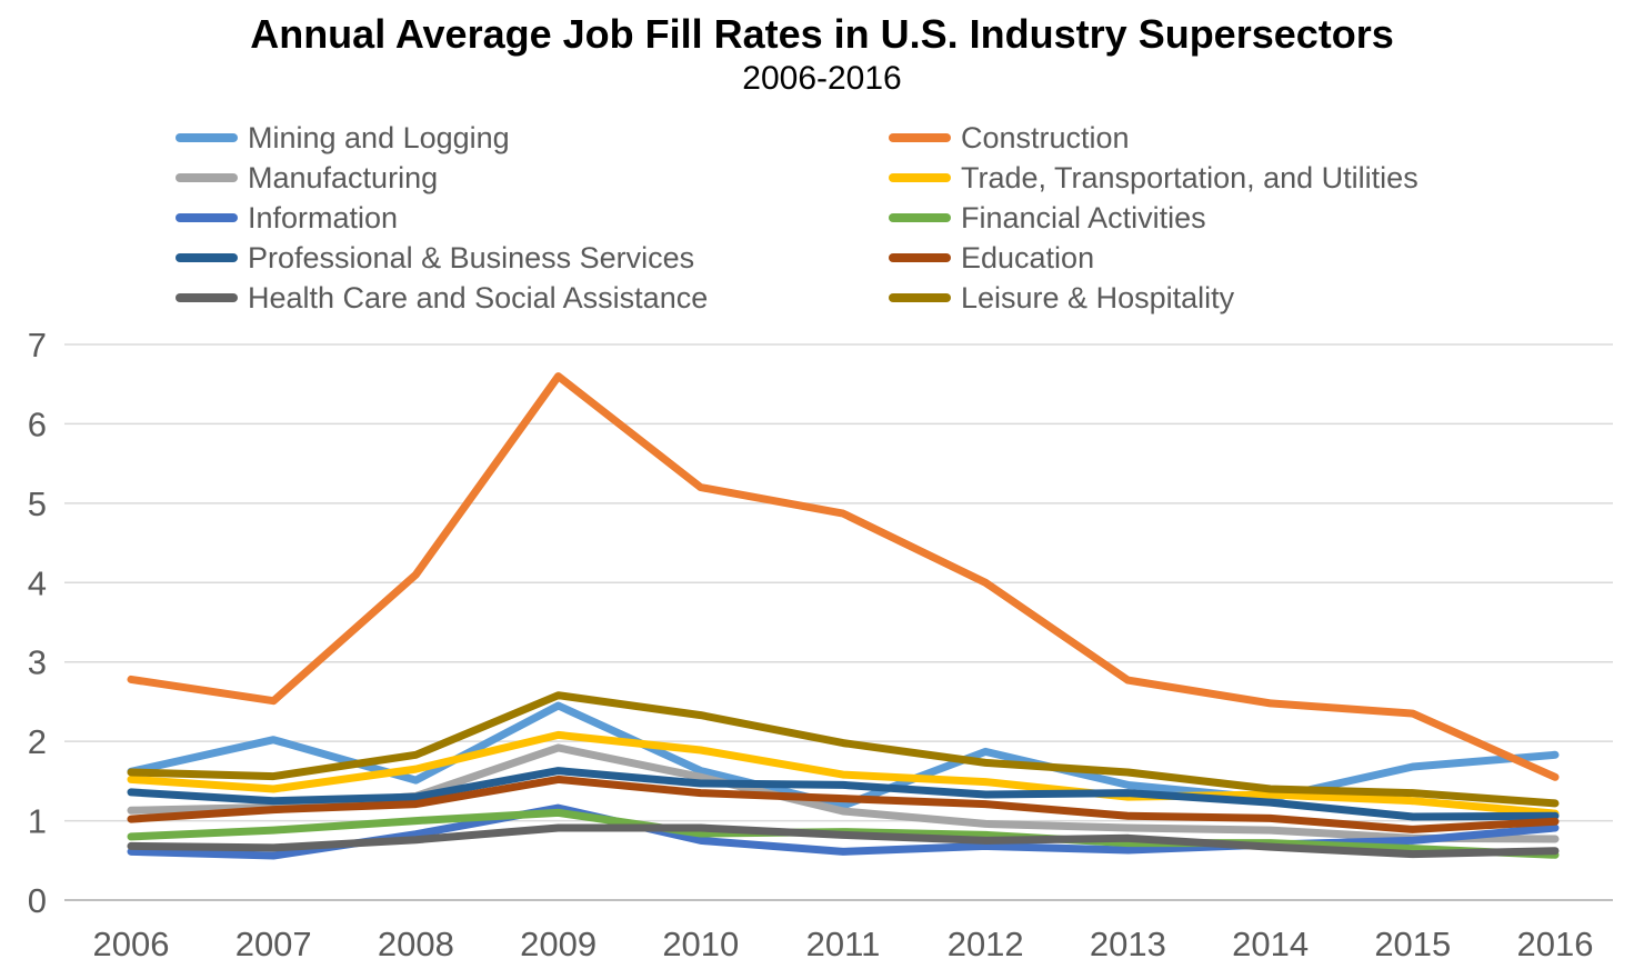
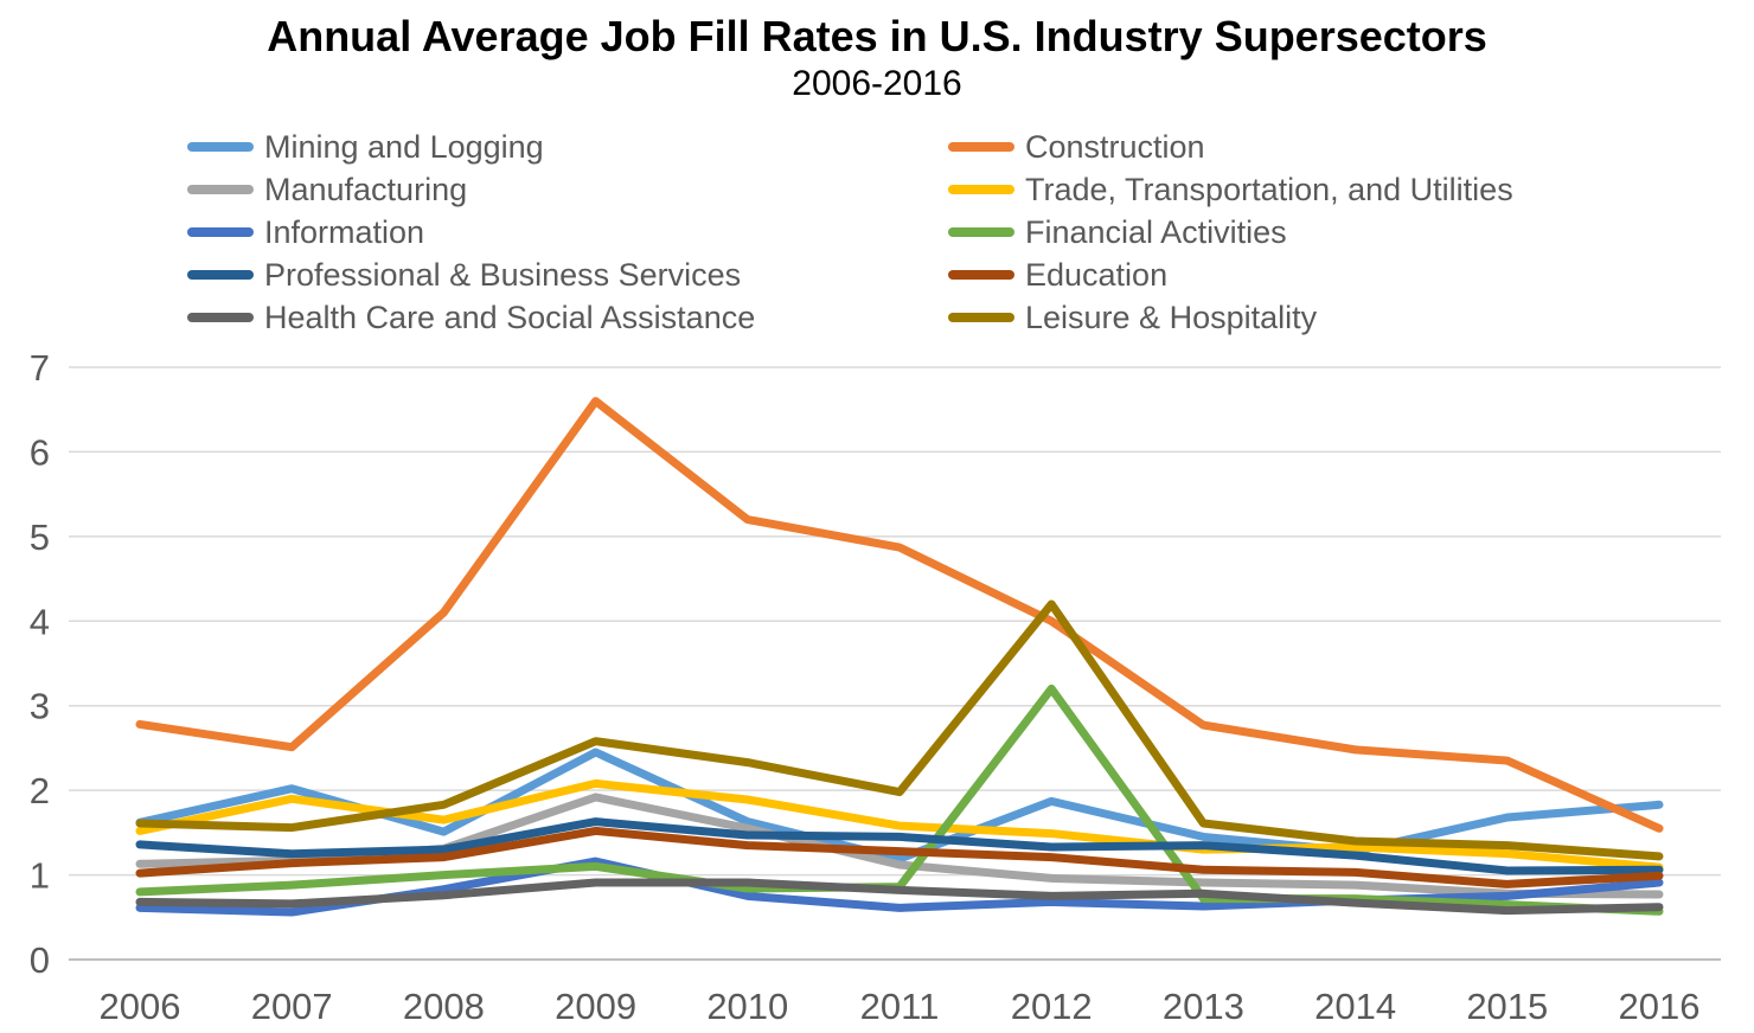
Trade, Transportation, and Utilities/2007: 1.4 -> 1.9
Financial Activities/2012: 0.8 -> 3.2
Leisure & Hospitality/2012: 1.7 -> 4.2
